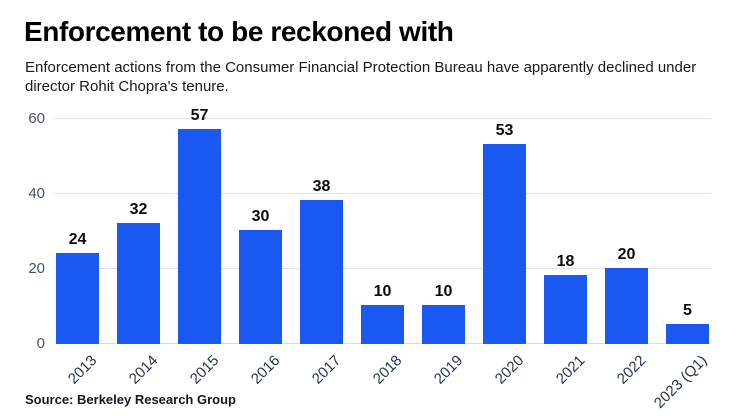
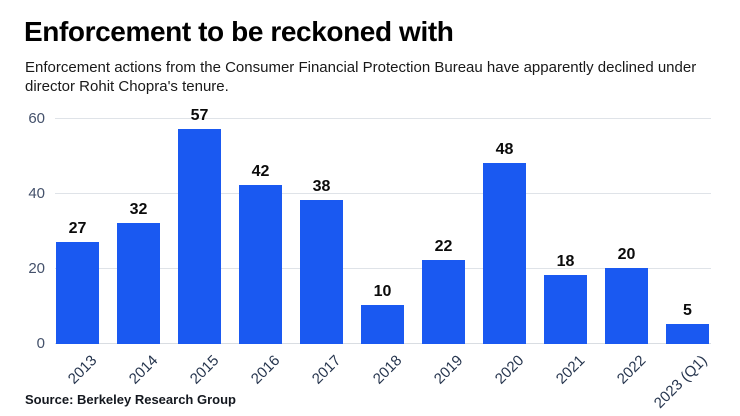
2013: 24 -> 27
2016: 30 -> 42
2019: 10 -> 22
2020: 53 -> 48
